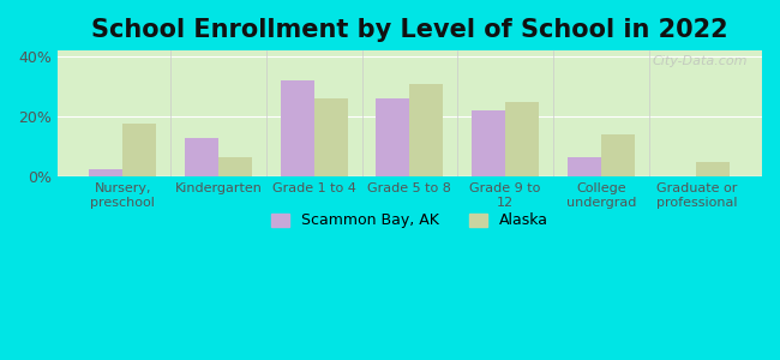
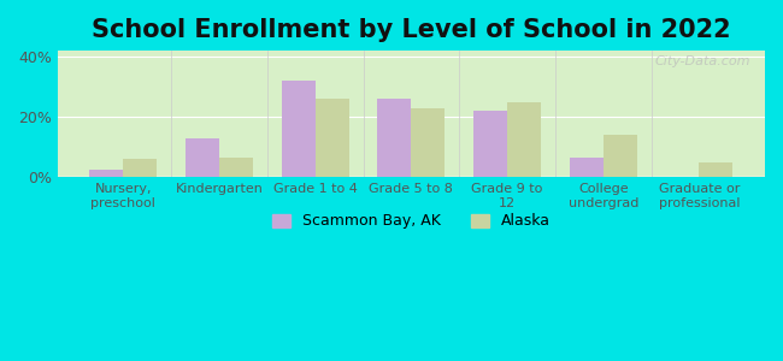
Alaska/Nursery, preschool: 17.5% -> 6.0%
Alaska/Grade 5 to 8: 31.0% -> 23.0%
